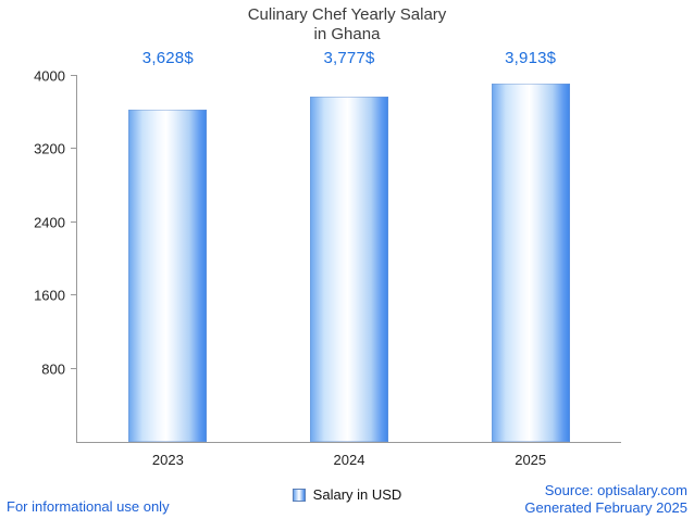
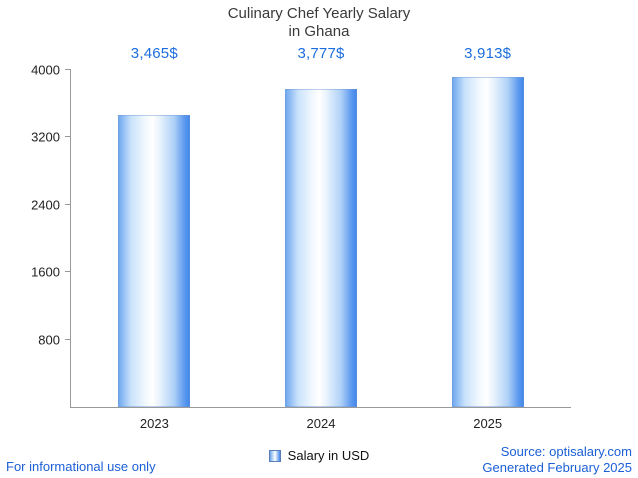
2023: 3,628 -> 3,465
